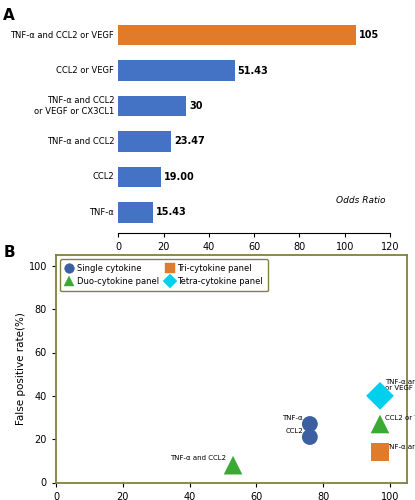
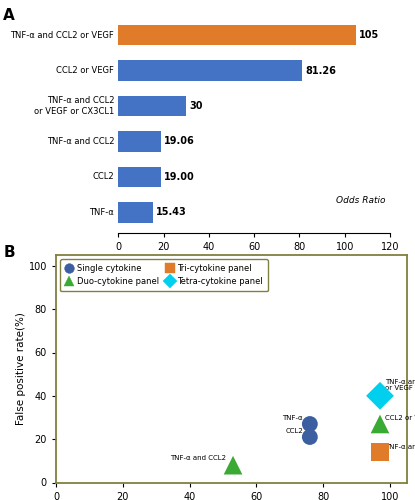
CCL2 or VEGF: 51.43 -> 81.26
TNF-α and CCL2: 23.47 -> 19.06
